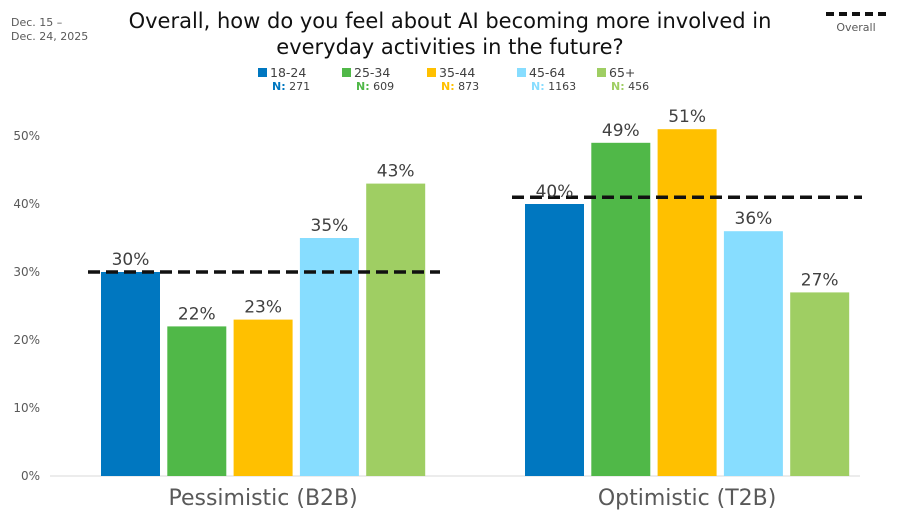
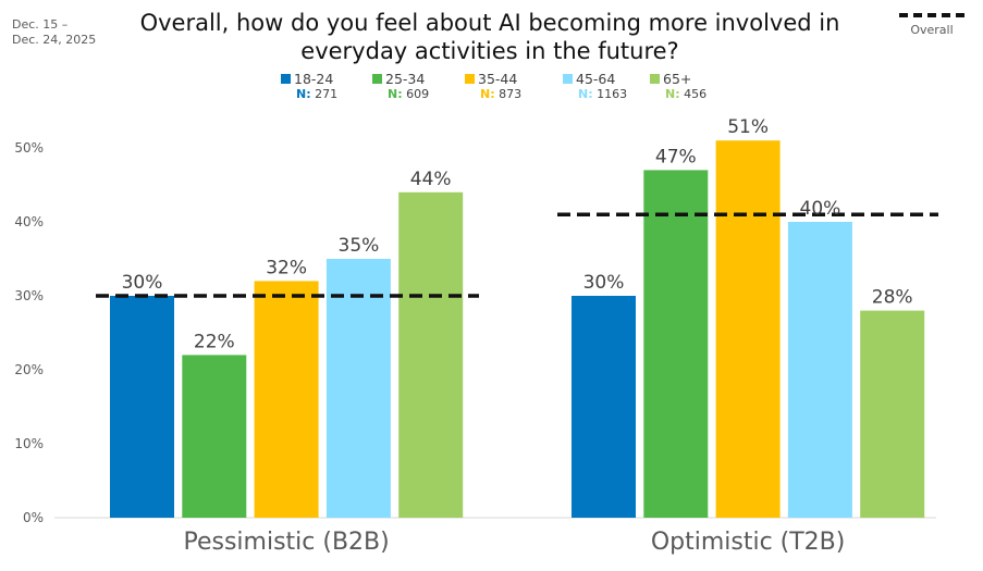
35-44/Pessimistic (B2B): 23% -> 32%
65+/Pessimistic (B2B): 43% -> 44%
18-24/Optimistic (T2B): 40% -> 30%
25-34/Optimistic (T2B): 49% -> 47%
45-64/Optimistic (T2B): 36% -> 40%
65+/Optimistic (T2B): 27% -> 28%
